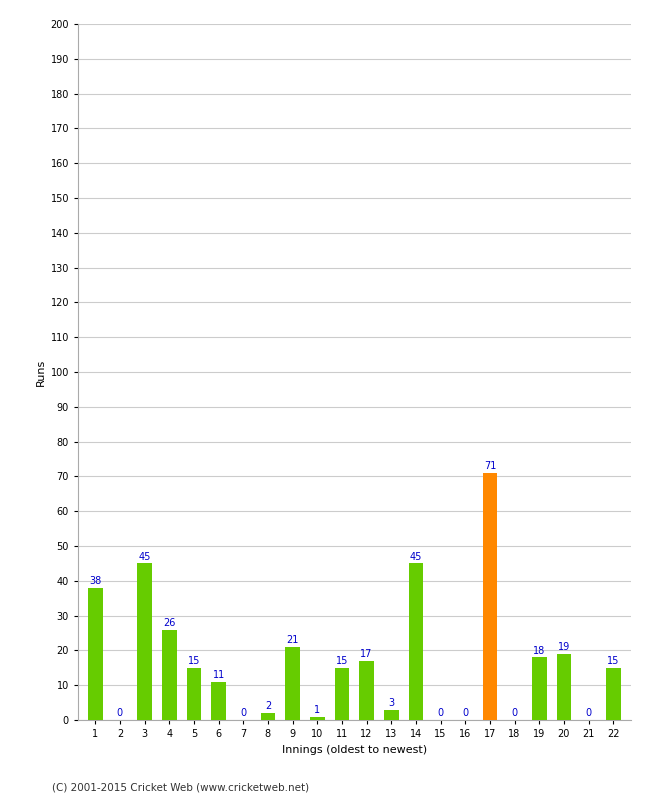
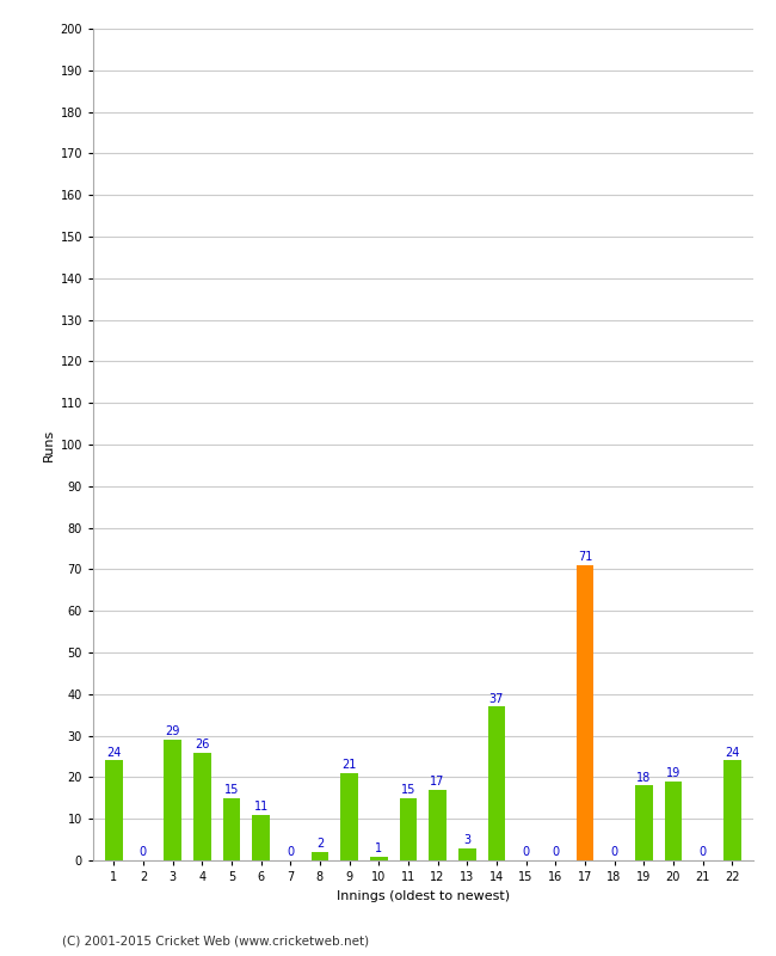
1: 38 -> 24
3: 45 -> 29
14: 45 -> 37
22: 15 -> 24
